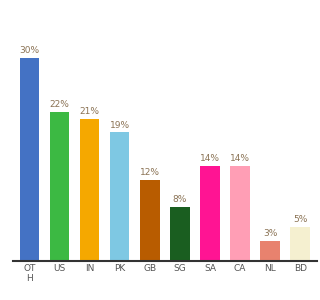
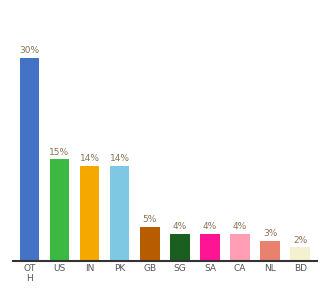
US: 22% -> 15%
IN: 21% -> 14%
PK: 19% -> 14%
GB: 12% -> 5%
SG: 8% -> 4%
SA: 14% -> 4%
CA: 14% -> 4%
BD: 5% -> 2%
